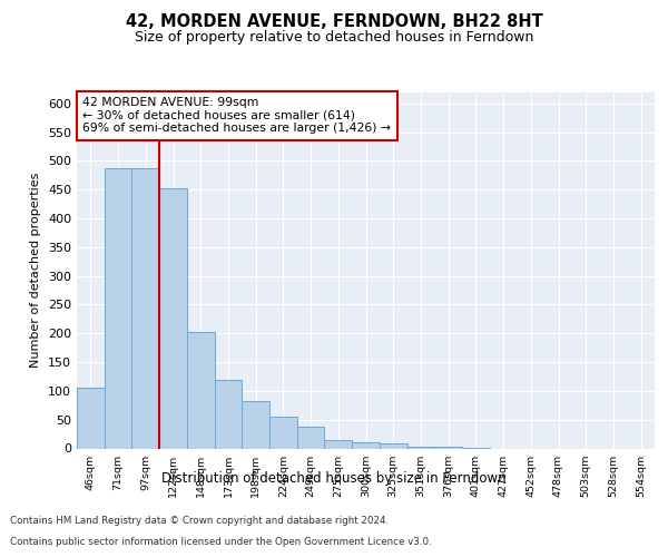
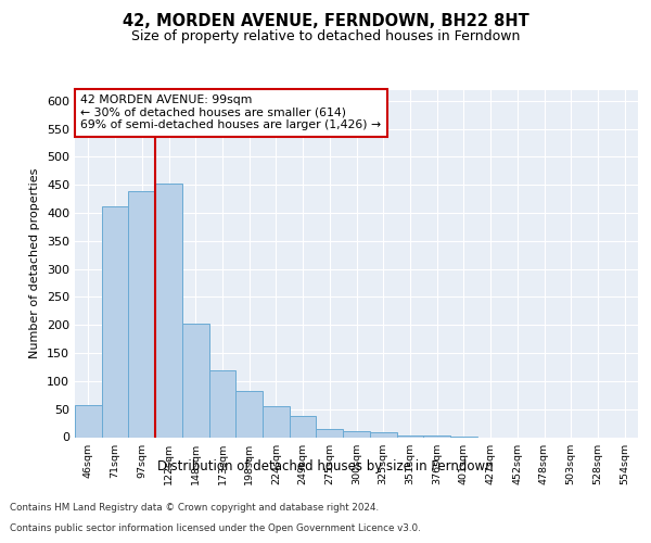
46sqm: 105 -> 58
71sqm: 487 -> 412
97sqm: 487 -> 438
